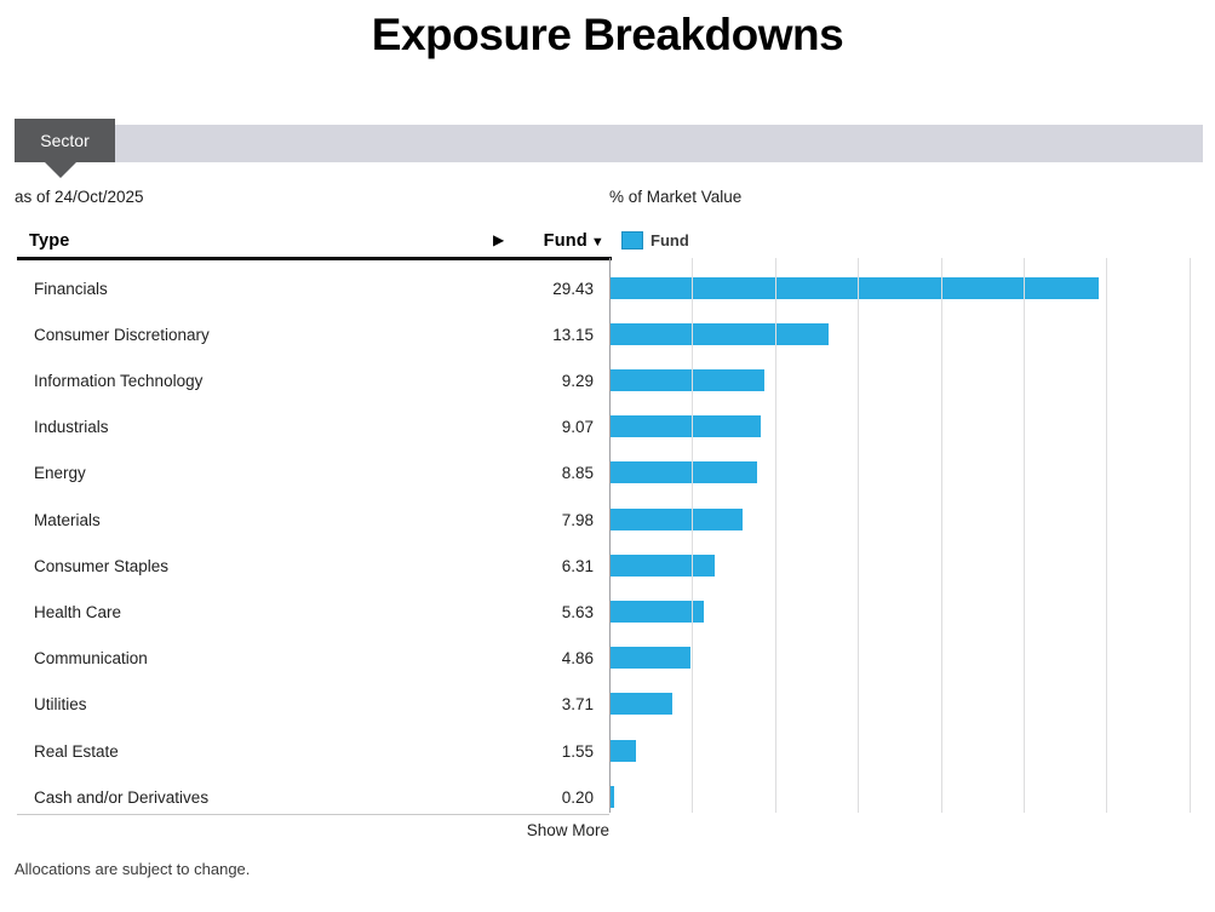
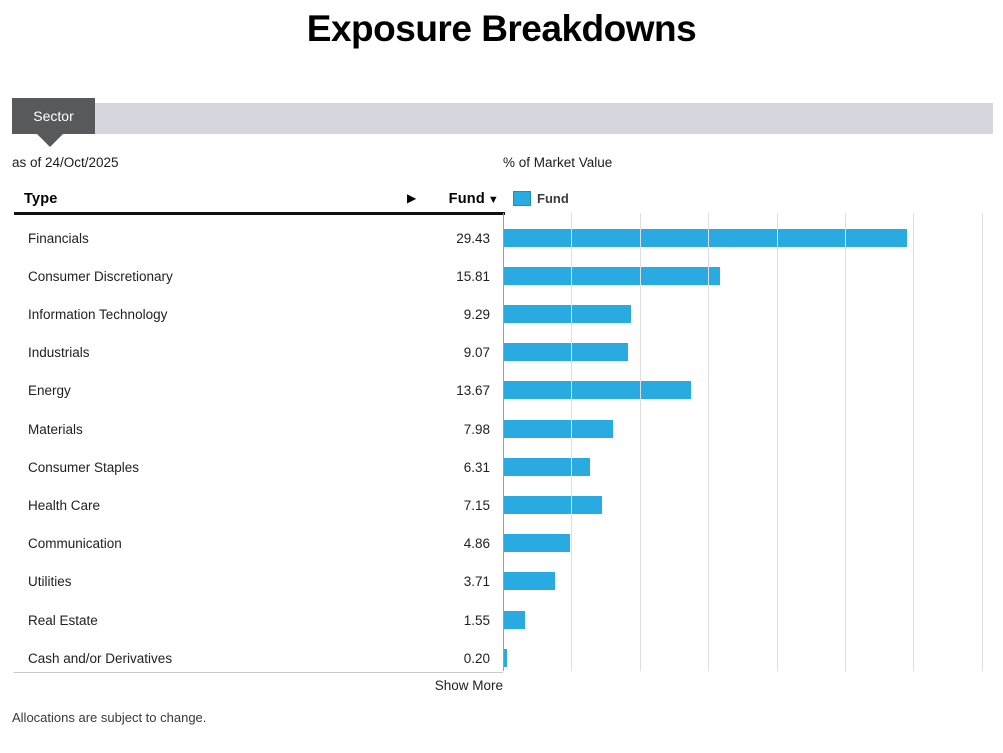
Consumer Discretionary: 13.15 -> 15.81
Energy: 8.85 -> 13.67
Health Care: 5.63 -> 7.15
